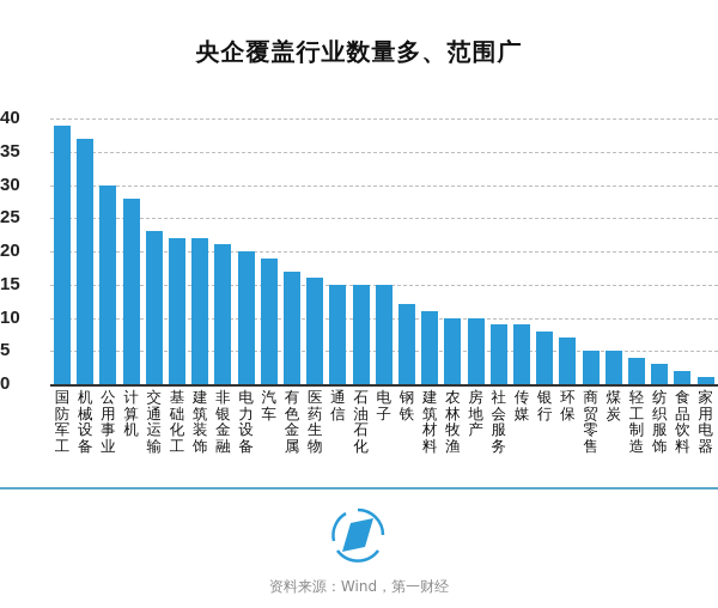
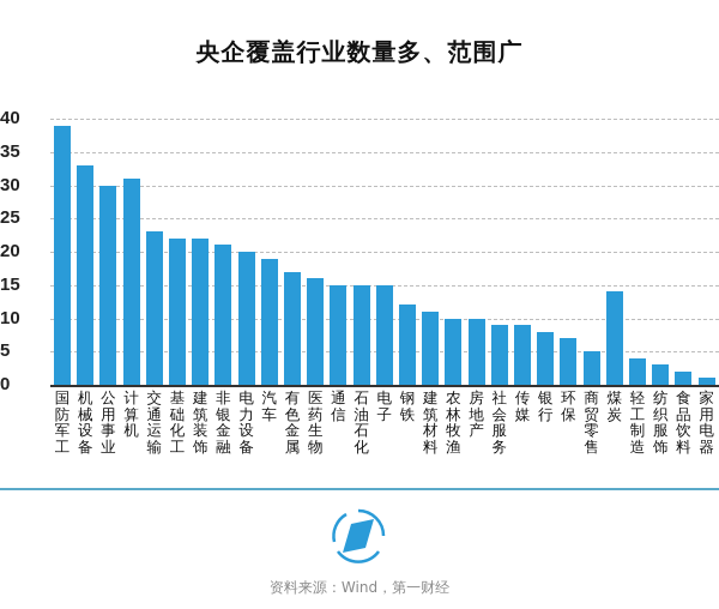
机械设备: 37 -> 33
计算机: 28 -> 31
煤炭: 5 -> 14
